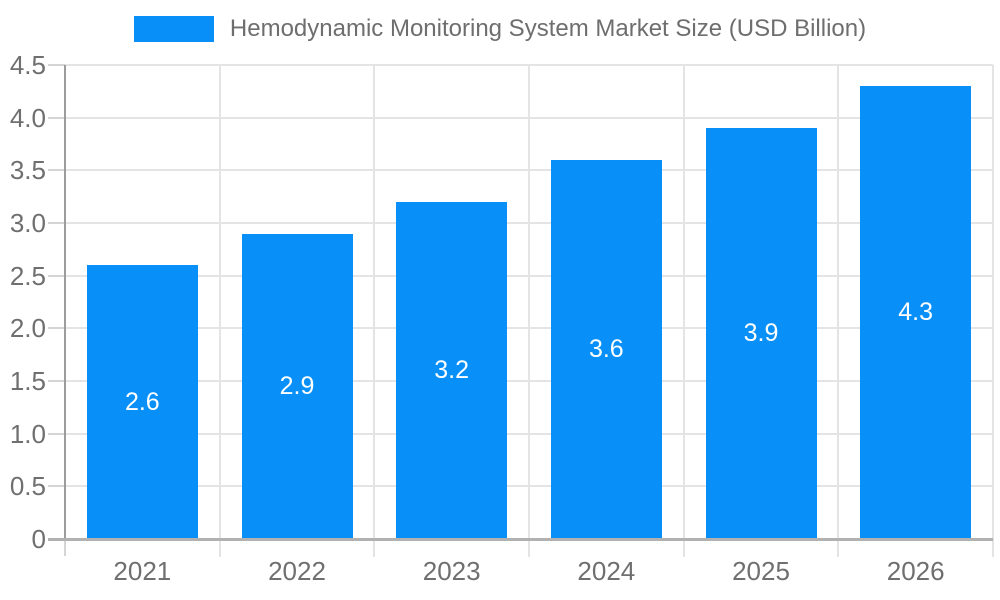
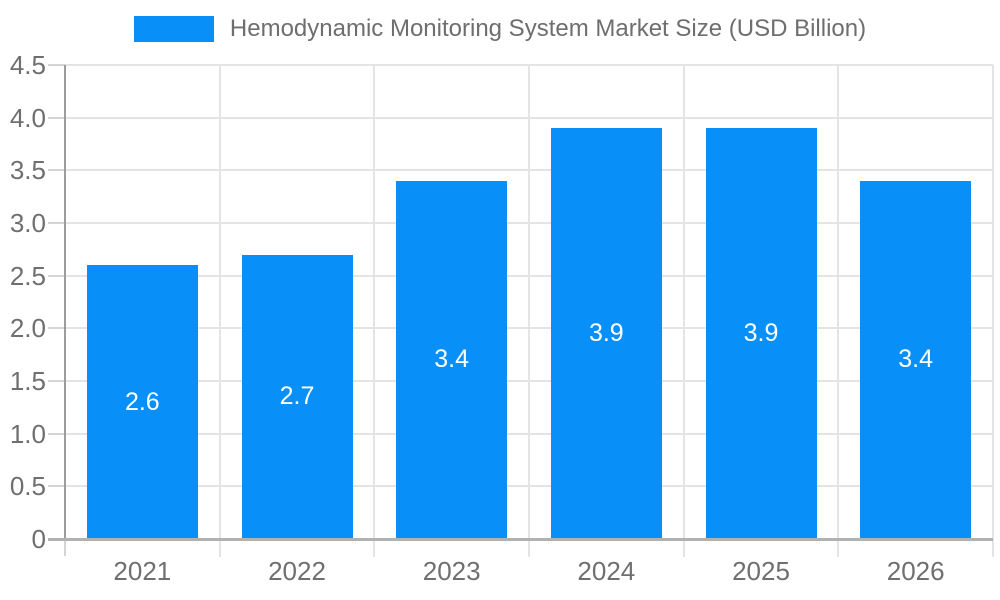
2022: 2.9 -> 2.7
2023: 3.2 -> 3.4
2024: 3.6 -> 3.9
2026: 4.3 -> 3.4
